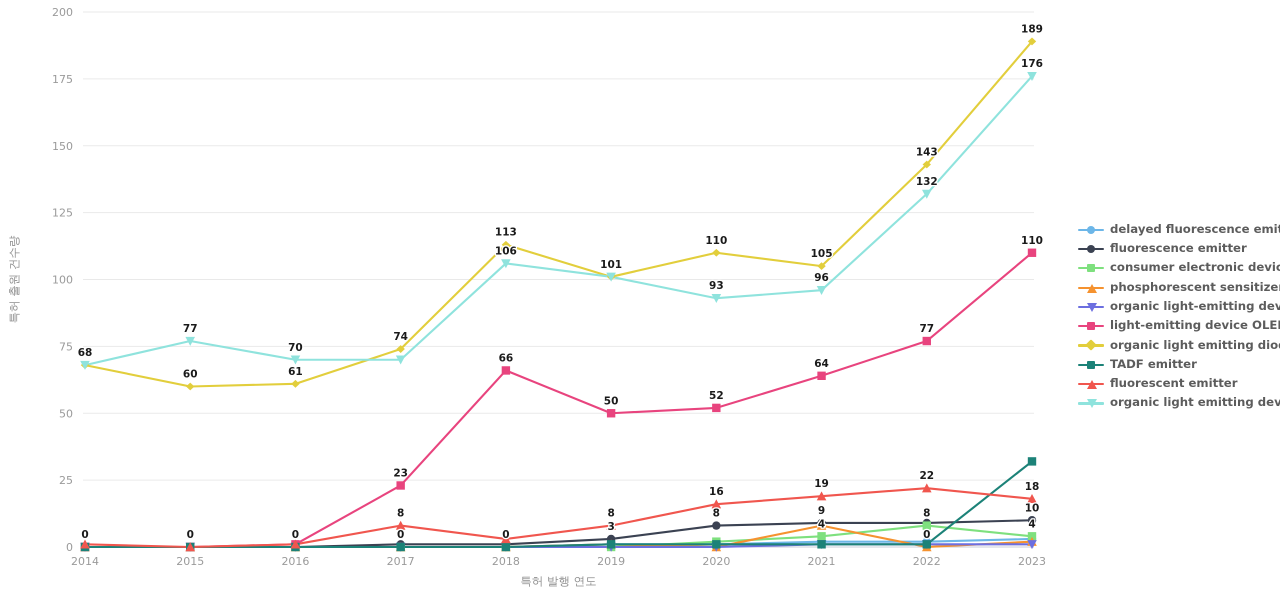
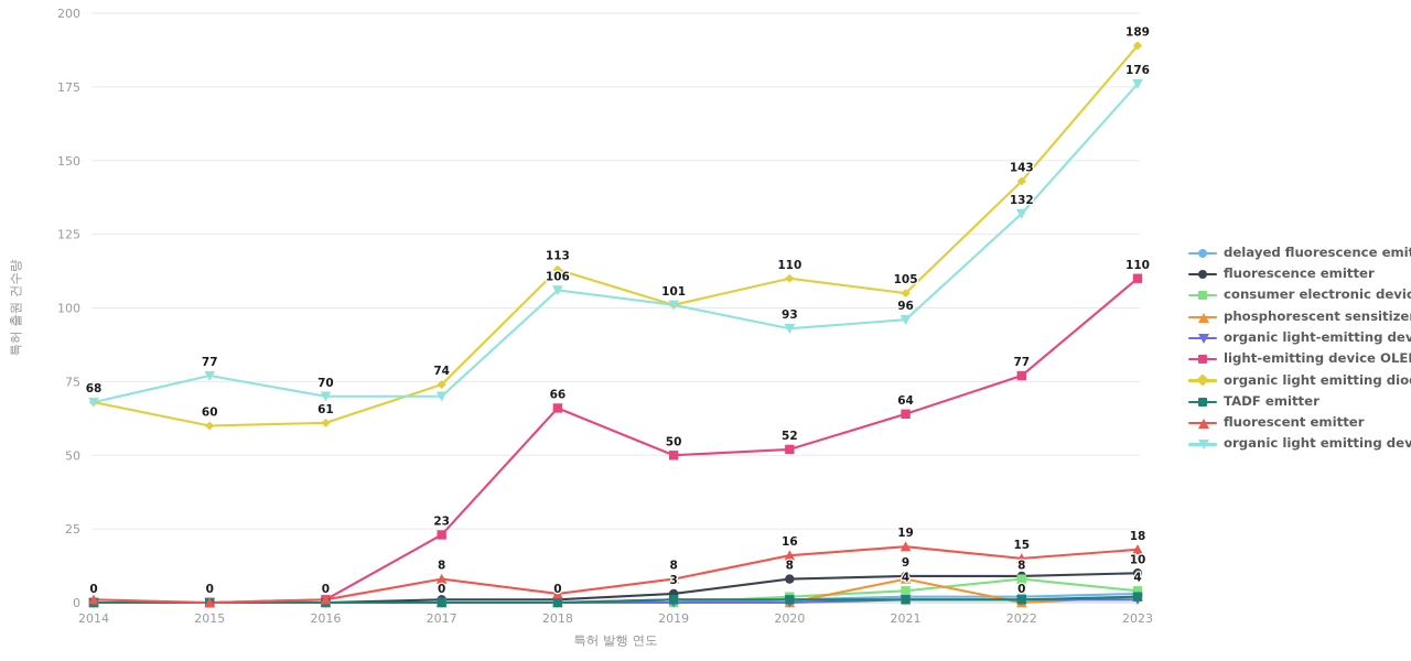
fluorescent emitter/2022: 22 -> 15
TADF emitter/2023: 32 -> 2
